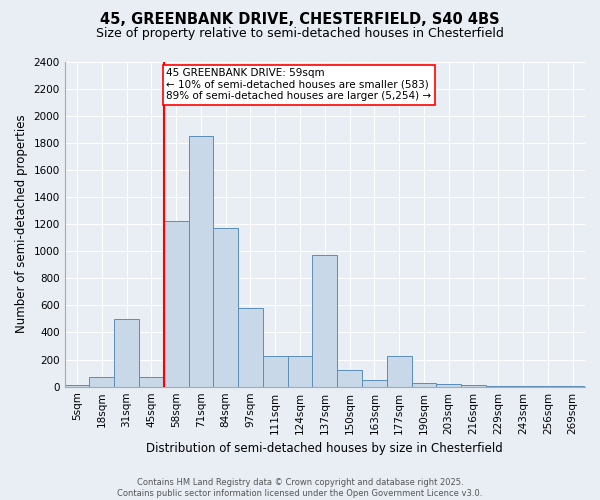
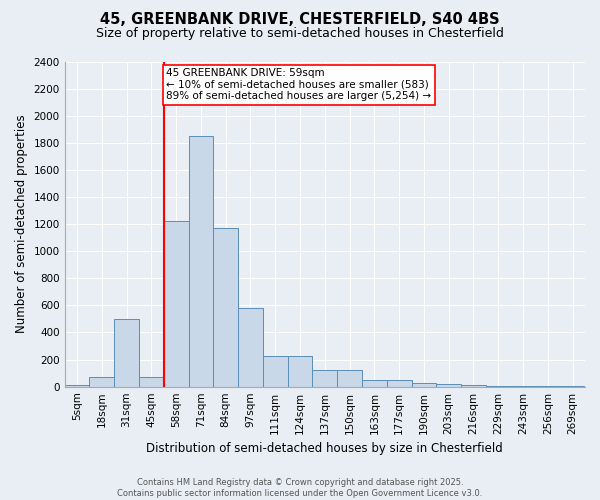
137sqm: 970 -> 120
177sqm: 230 -> 50
